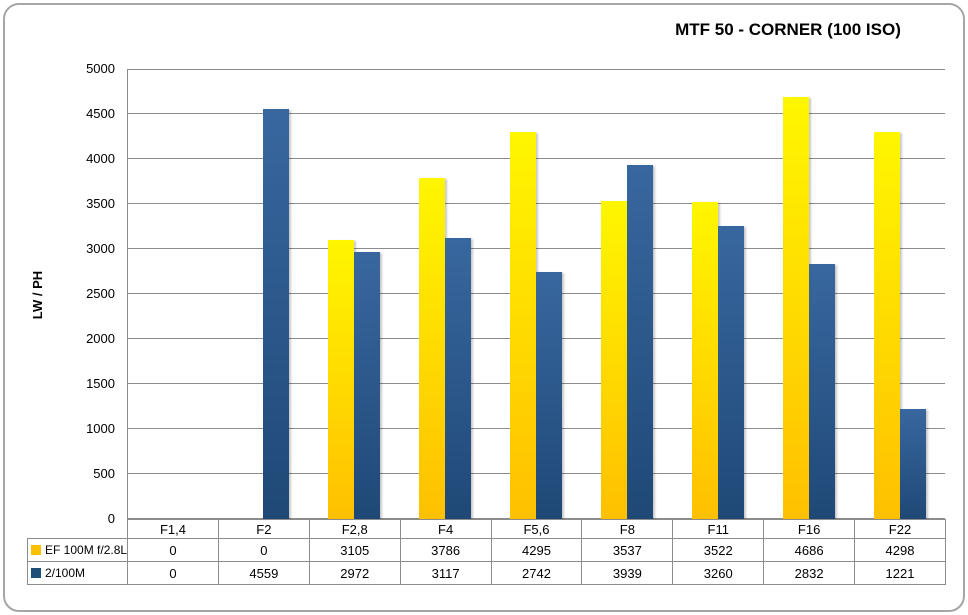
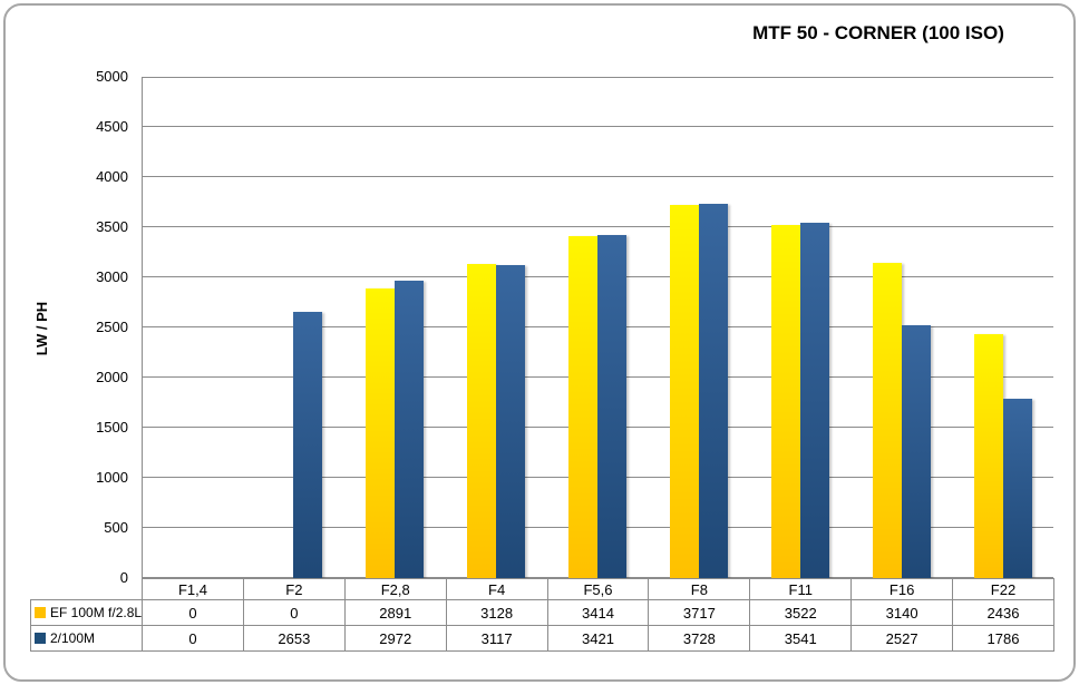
2/100M/F2: 4559 -> 2653
EF 100M f/2.8L/F2,8: 3105 -> 2891
EF 100M f/2.8L/F4: 3786 -> 3128
EF 100M f/2.8L/F5,6: 4295 -> 3414
2/100M/F5,6: 2742 -> 3421
EF 100M f/2.8L/F8: 3537 -> 3717
2/100M/F8: 3939 -> 3728
2/100M/F11: 3260 -> 3541
EF 100M f/2.8L/F16: 4686 -> 3140
2/100M/F16: 2832 -> 2527
EF 100M f/2.8L/F22: 4298 -> 2436
2/100M/F22: 1221 -> 1786
